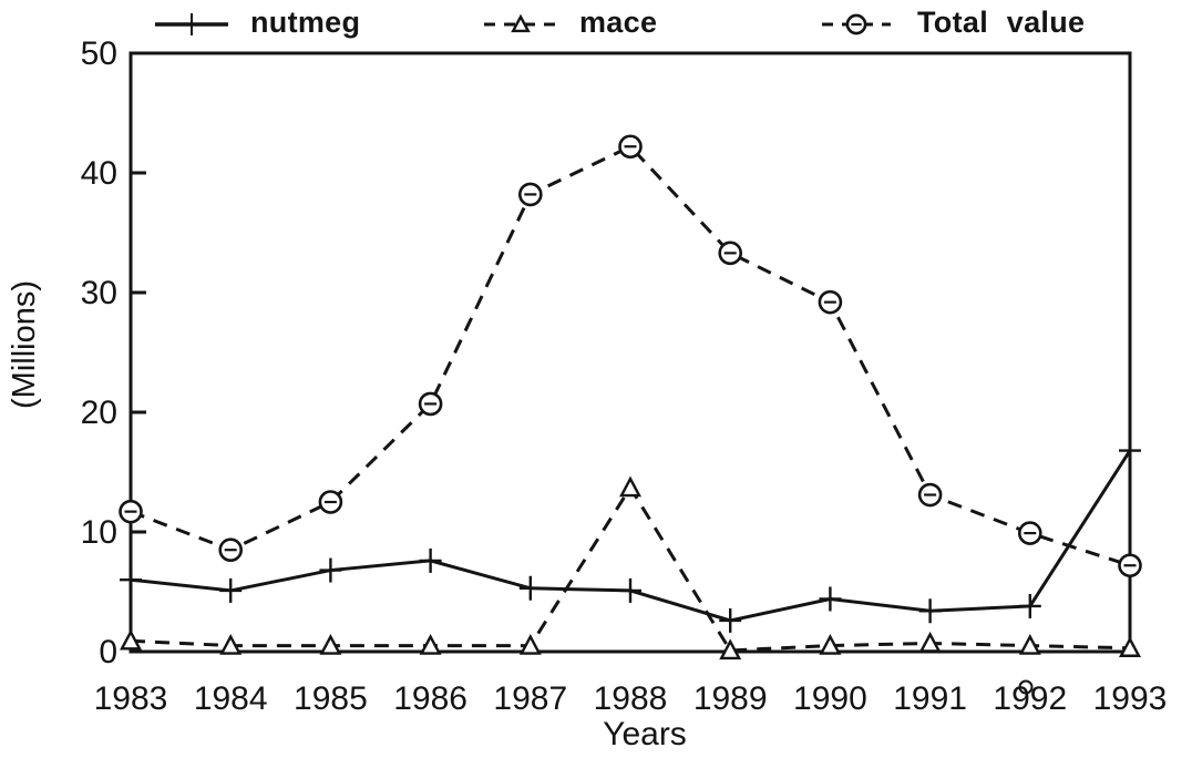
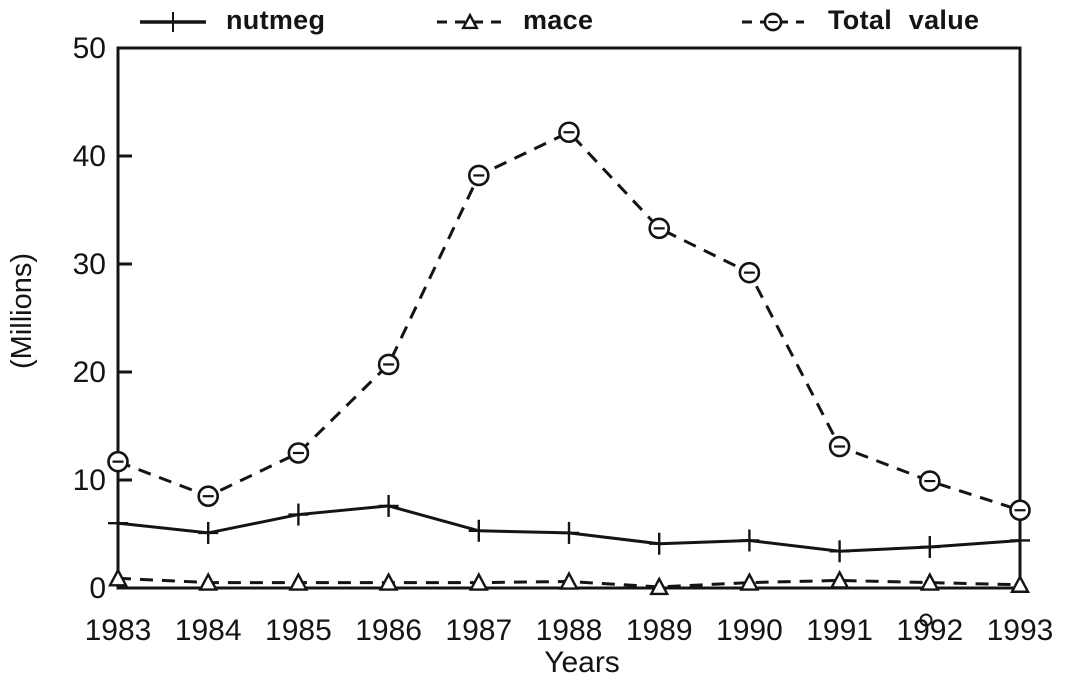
mace/1988: 13.7 -> 0.6
nutmeg/1989: 2.6 -> 4.1
nutmeg/1993: 16.8 -> 4.4
